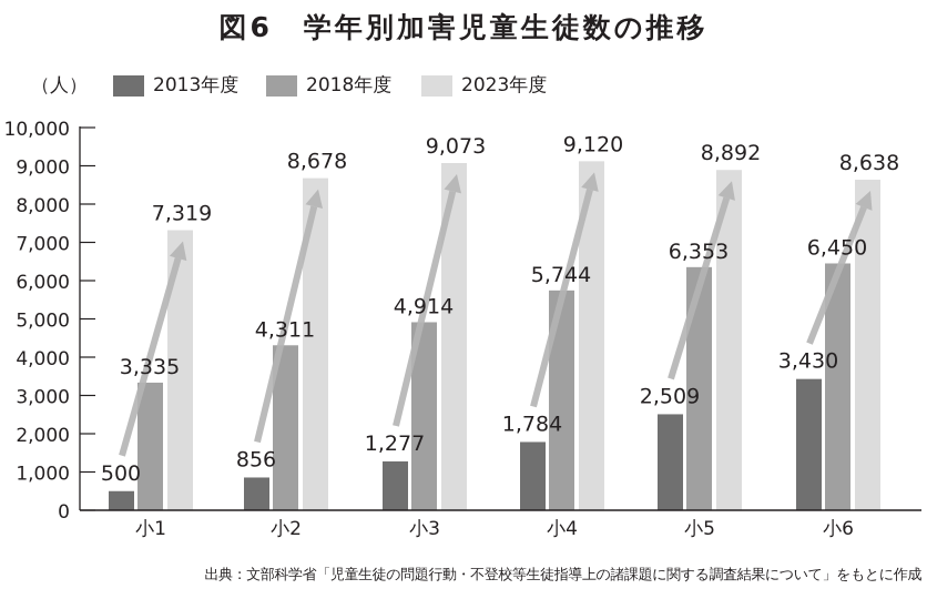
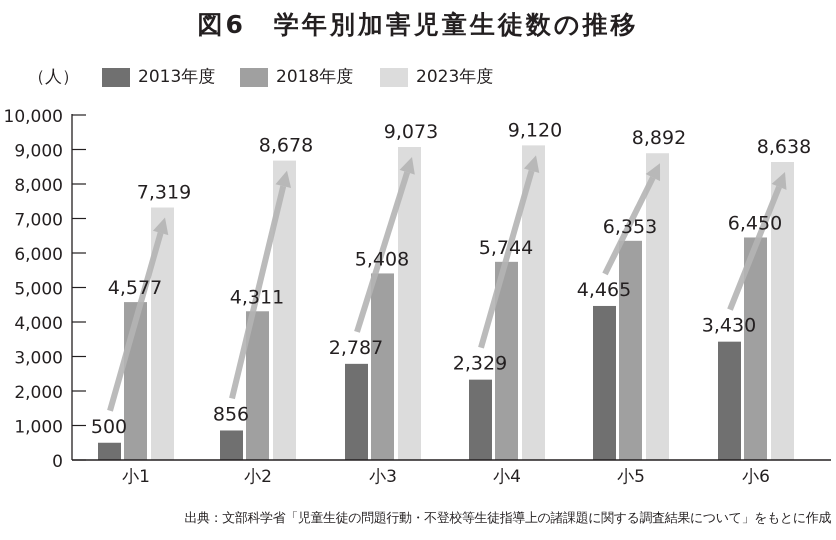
2018年度/小1: 3,335 -> 4,577
2013年度/小3: 1,277 -> 2,787
2018年度/小3: 4,914 -> 5,408
2013年度/小4: 1,784 -> 2,329
2013年度/小5: 2,509 -> 4,465
